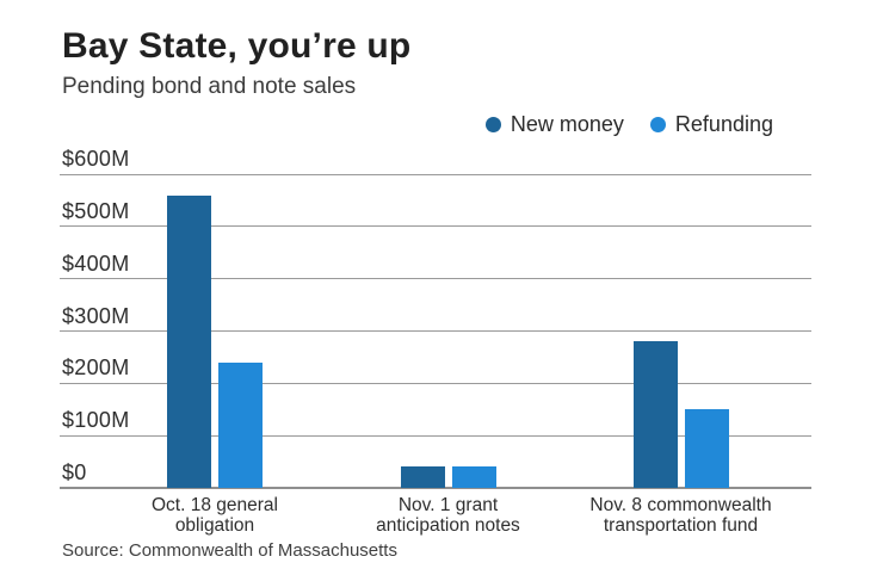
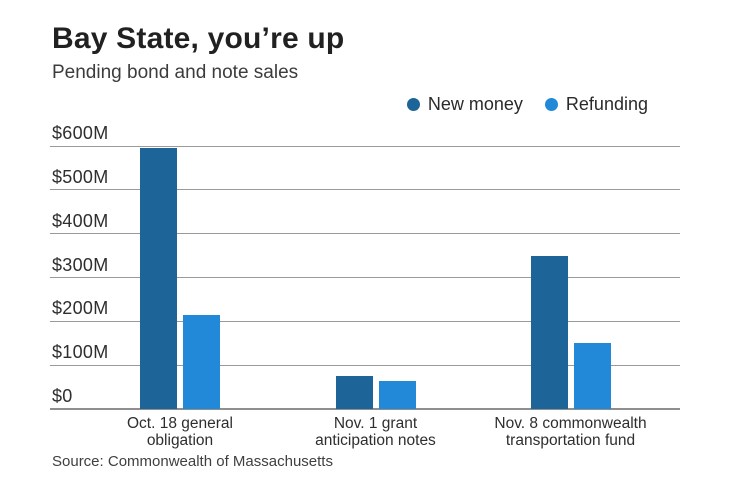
New money/Oct. 18 general obligation: $560M -> $600M
Refunding/Oct. 18 general obligation: $240M -> $220M
New money/Nov. 1 grant anticipation notes: $40M -> $80M
Refunding/Nov. 1 grant anticipation notes: $40M -> $60M
New money/Nov. 8 commonwealth transportation fund: $280M -> $350M
